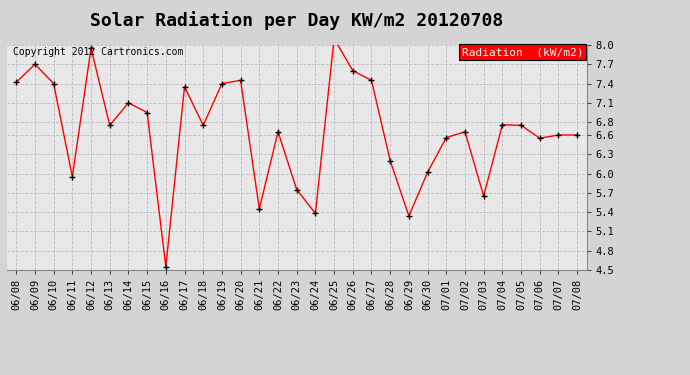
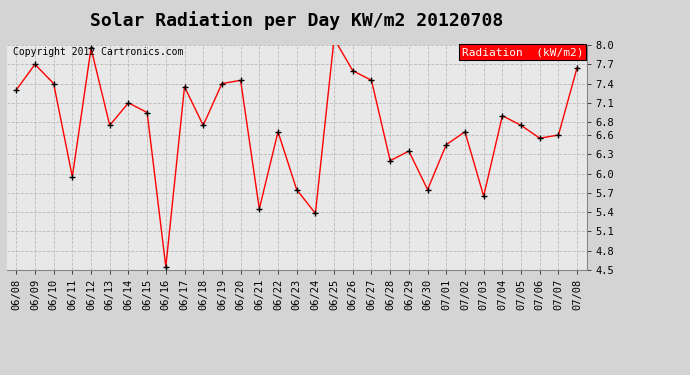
06/08: 7.42 -> 7.30
06/29: 5.34 -> 6.35
06/30: 6.02 -> 5.75
07/01: 6.56 -> 6.45
07/04: 6.76 -> 6.90
07/08: 6.60 -> 7.65
